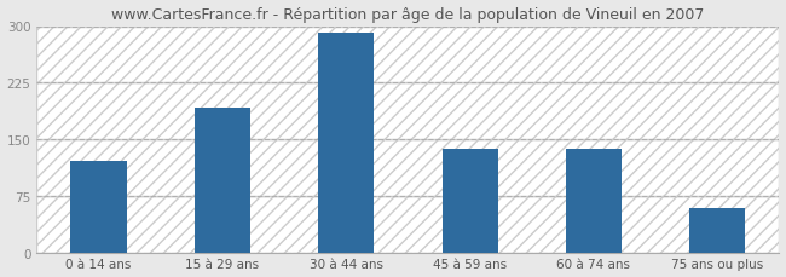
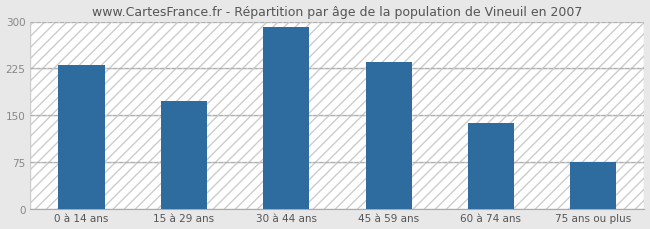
0 à 14 ans: 122 -> 230
15 à 29 ans: 192 -> 172
45 à 59 ans: 138 -> 235
75 ans ou plus: 58 -> 74
